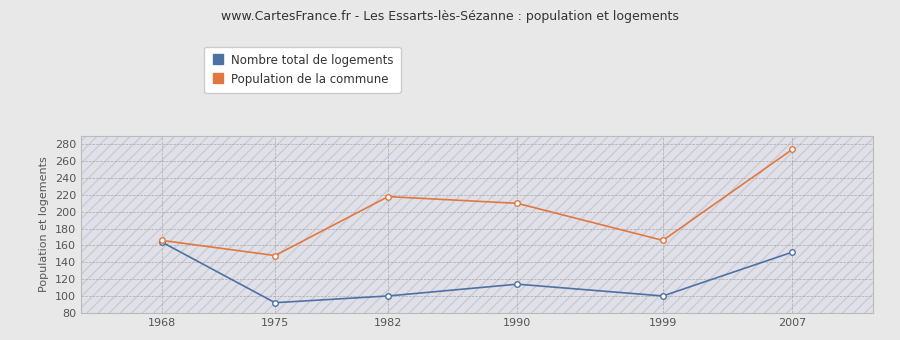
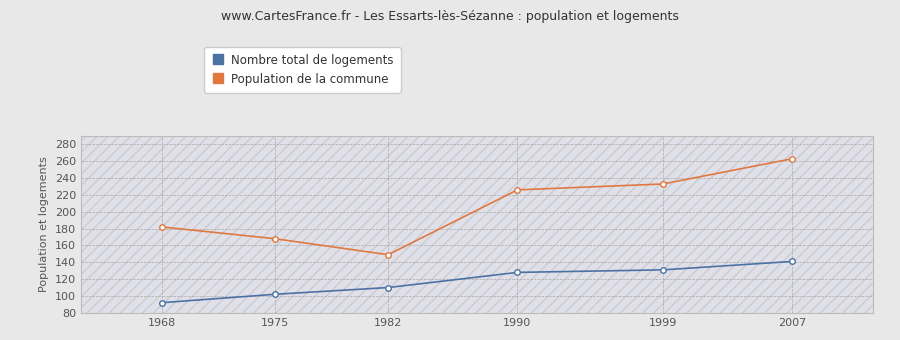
Nombre total de logements/1968: 164 -> 92
Population de la commune/1968: 166 -> 182
Nombre total de logements/1975: 92 -> 102
Population de la commune/1975: 148 -> 168
Nombre total de logements/1982: 100 -> 110
Population de la commune/1982: 218 -> 149
Nombre total de logements/1990: 114 -> 128
Population de la commune/1990: 210 -> 226
Nombre total de logements/1999: 100 -> 131
Population de la commune/1999: 166 -> 233
Nombre total de logements/2007: 152 -> 141
Population de la commune/2007: 274 -> 263
